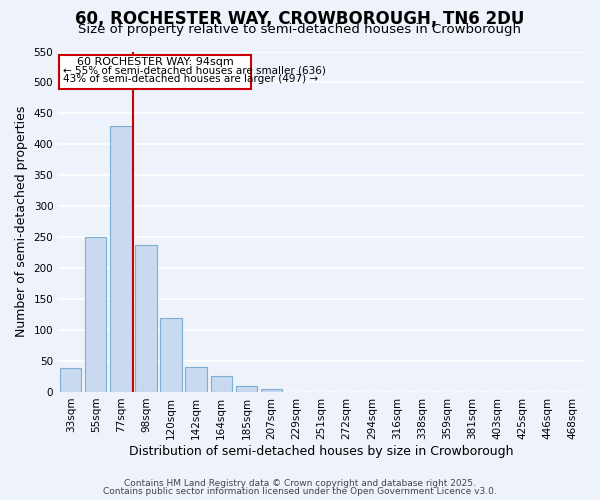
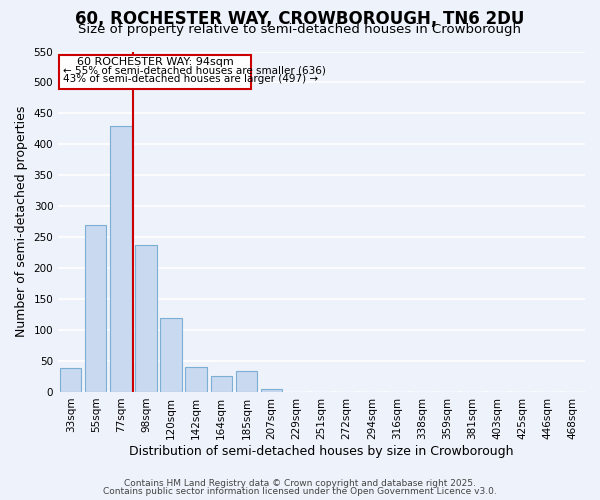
55sqm: 251 -> 270
185sqm: 9 -> 34
